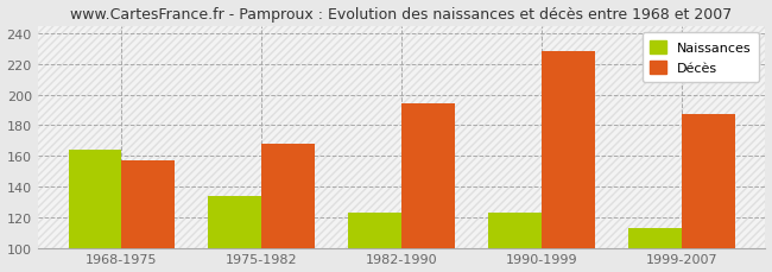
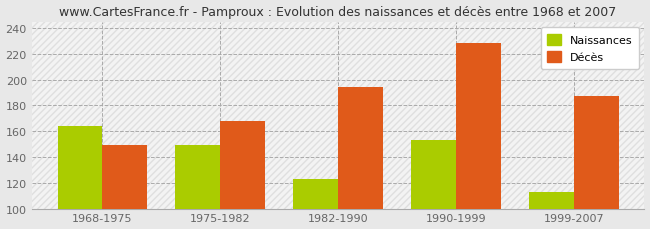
Décès/1968-1975: 157 -> 149
Naissances/1975-1982: 134 -> 149
Naissances/1990-1999: 123 -> 153
